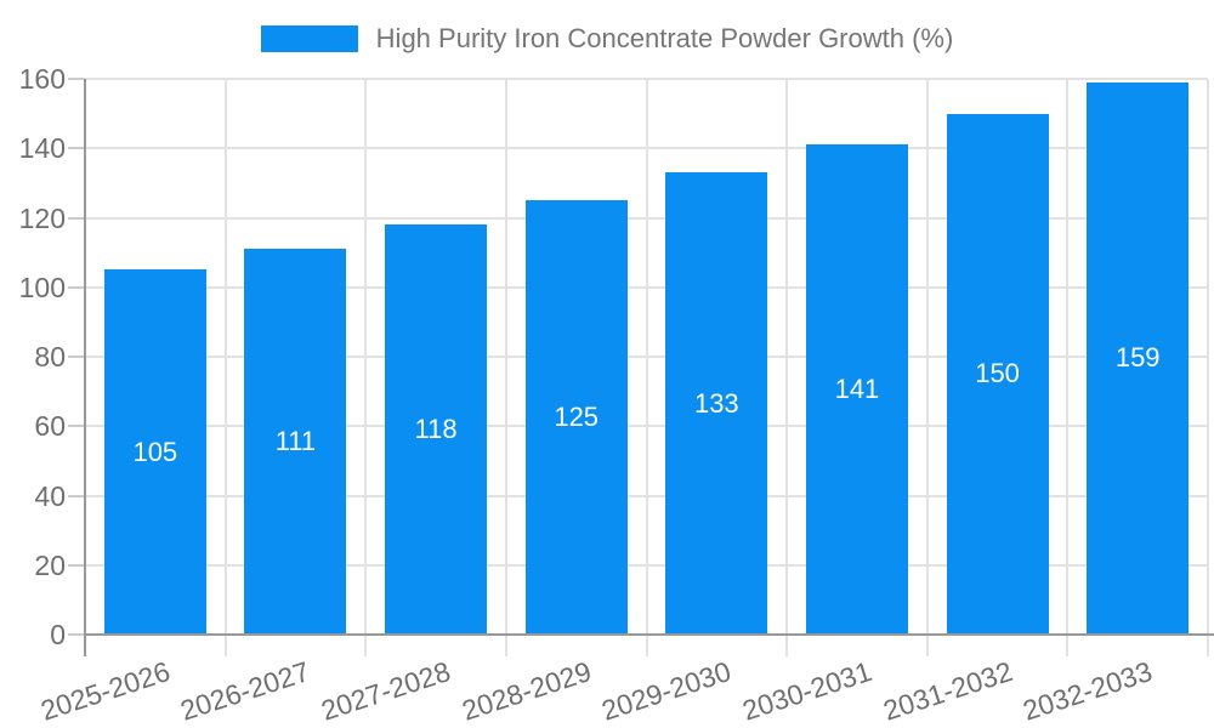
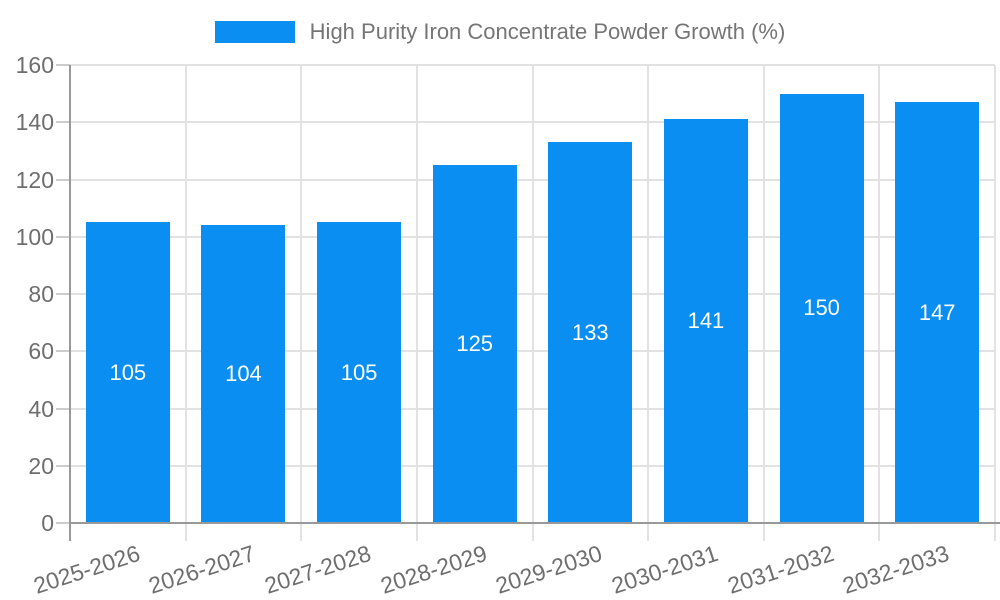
2026-2027: 111 -> 104
2027-2028: 118 -> 105
2032-2033: 159 -> 147
